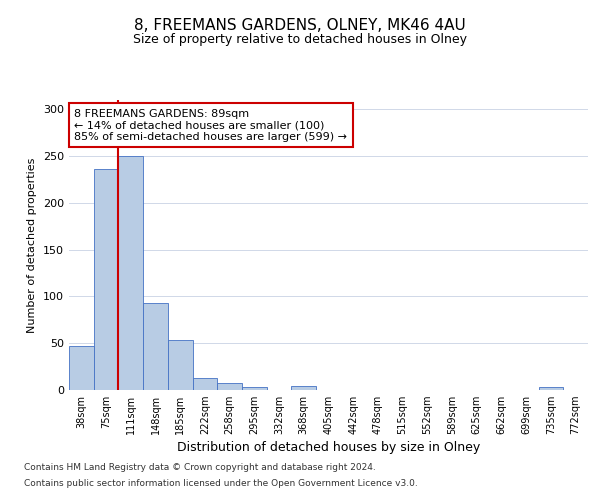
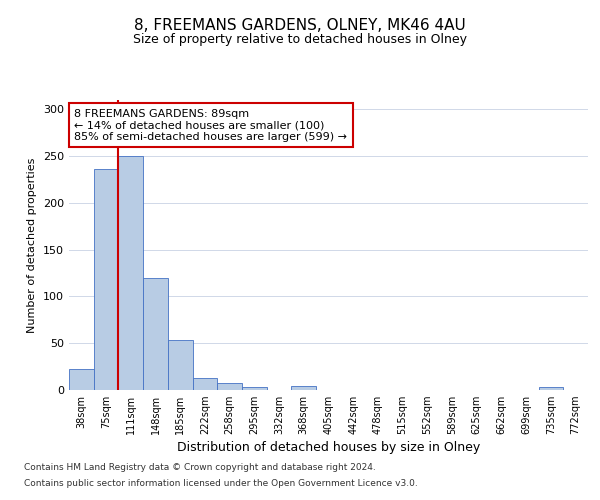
38sqm: 47 -> 22
148sqm: 93 -> 120
